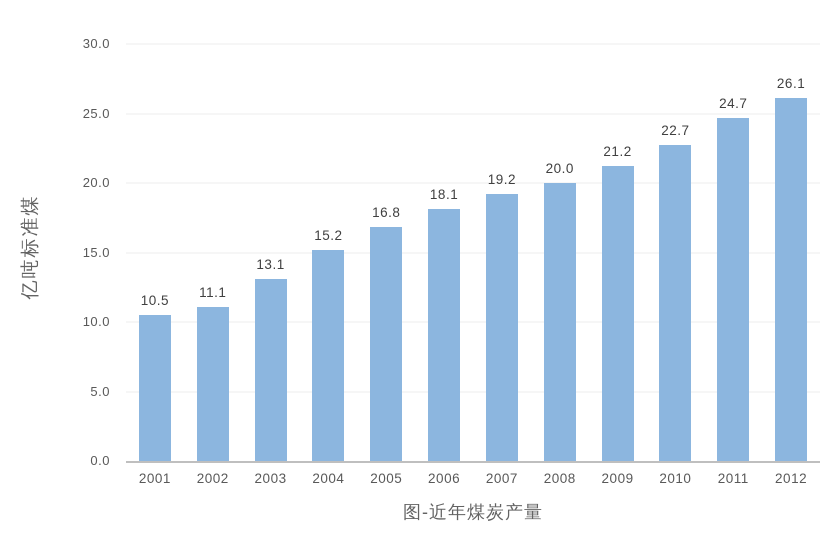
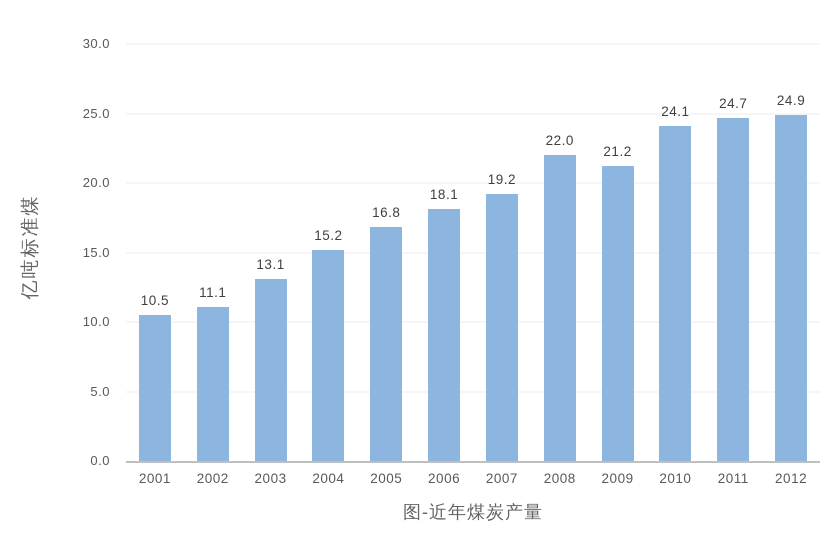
2008: 20.0 -> 22.0
2010: 22.7 -> 24.1
2012: 26.1 -> 24.9
